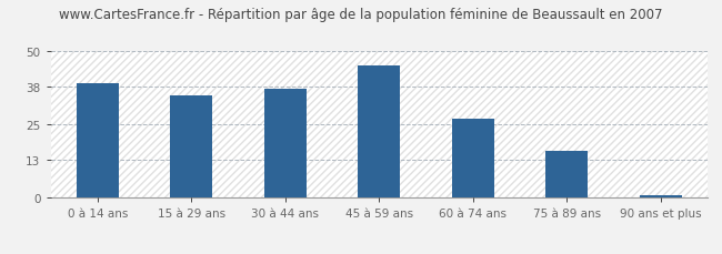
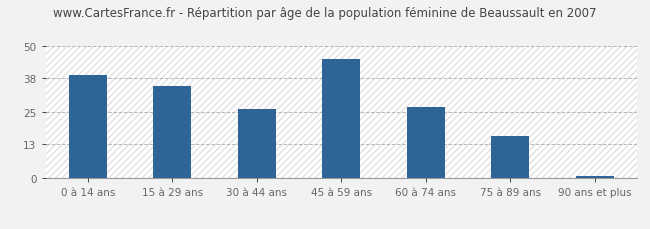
30 à 44 ans: 37 -> 26
